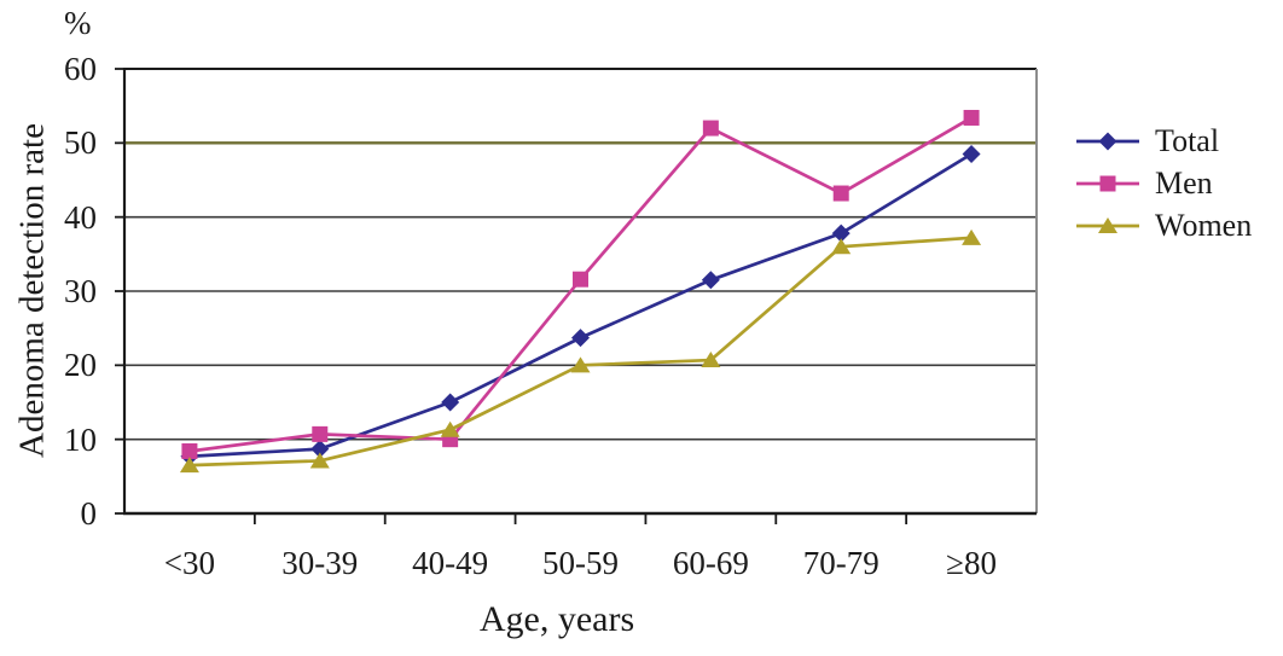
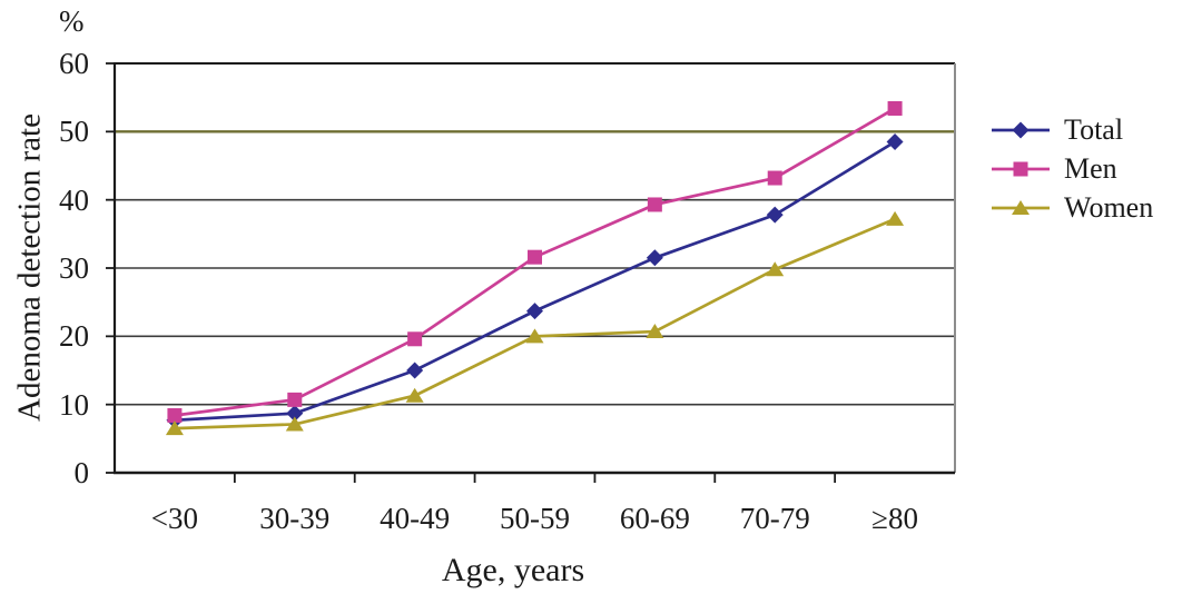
Men/40-49: 10 -> 20
Men/60-69: 52 -> 39
Women/70-79: 36 -> 30
